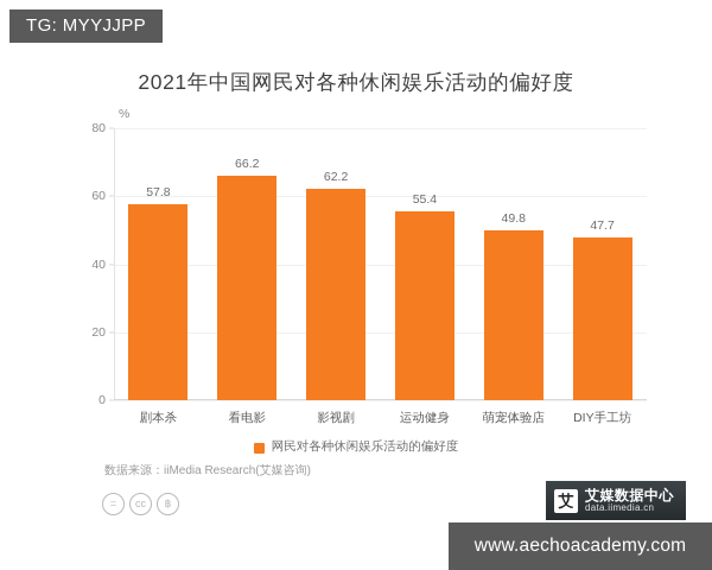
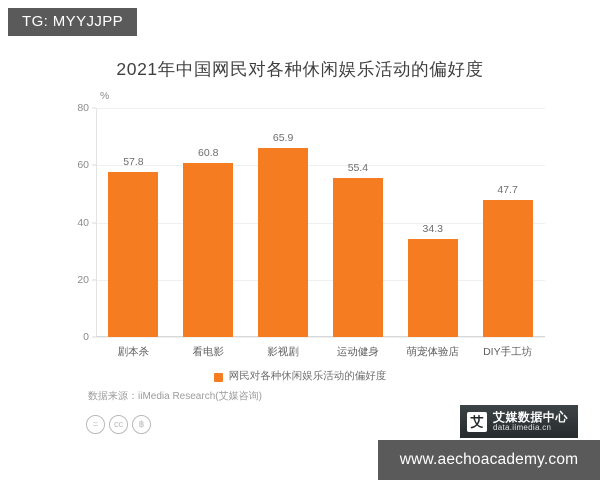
看电影: 66.2 -> 60.8
影视剧: 62.2 -> 65.9
萌宠体验店: 49.8 -> 34.3
